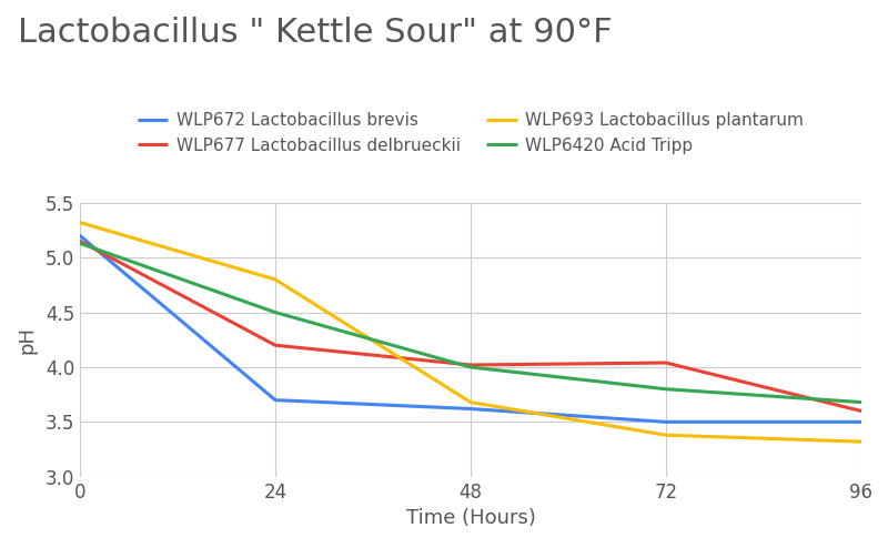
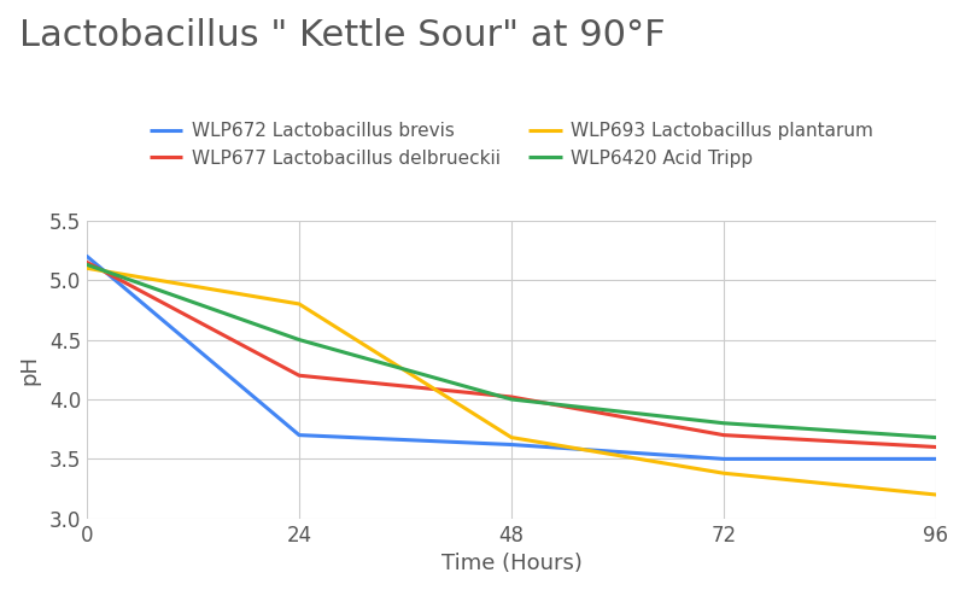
WLP693 Lactobacillus plantarum/0: 5.32 -> 5.10
WLP677 Lactobacillus delbrueckii/72: 4.04 -> 3.70
WLP693 Lactobacillus plantarum/96: 3.32 -> 3.20
